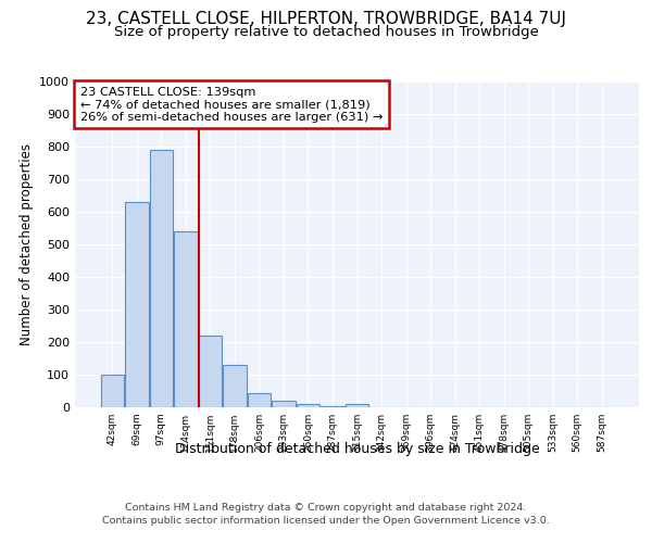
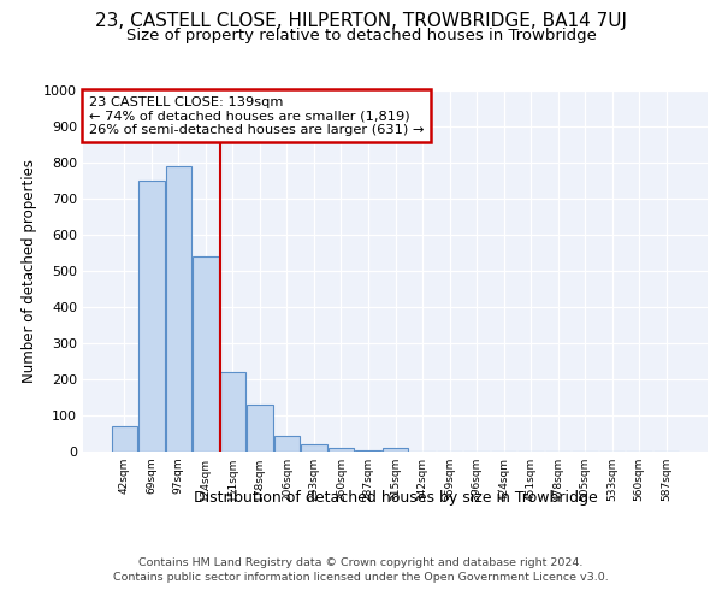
42sqm: 100 -> 70
69sqm: 630 -> 750
